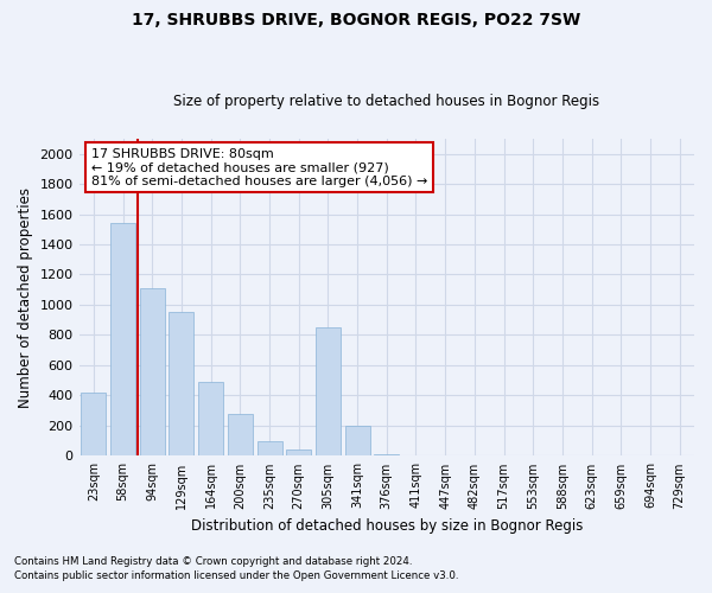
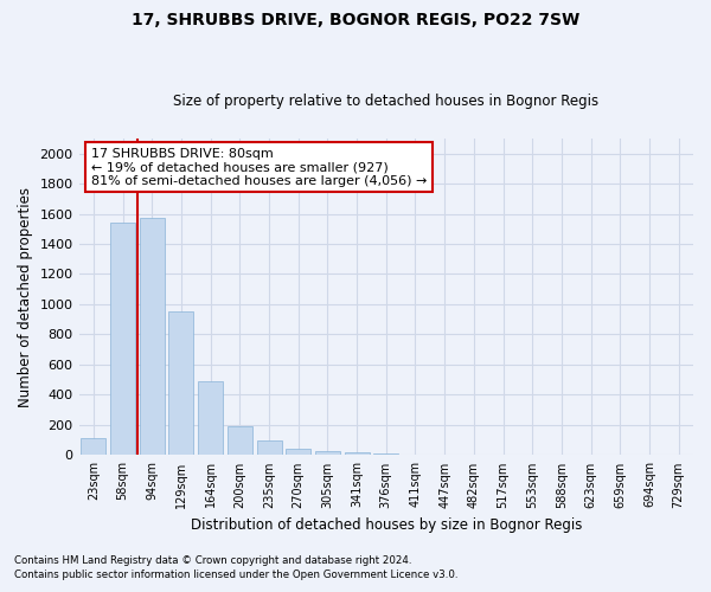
23sqm: 420 -> 110
94sqm: 1110 -> 1570
200sqm: 280 -> 190
305sqm: 850 -> 30
341sqm: 200 -> 20
